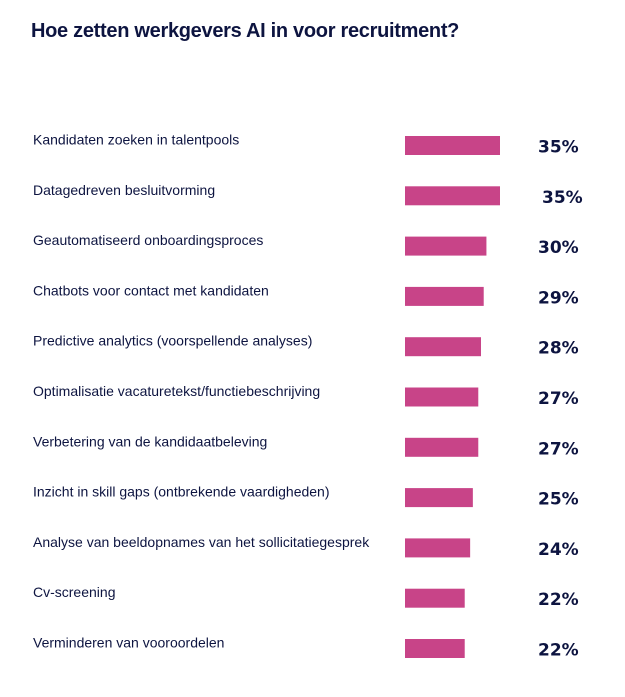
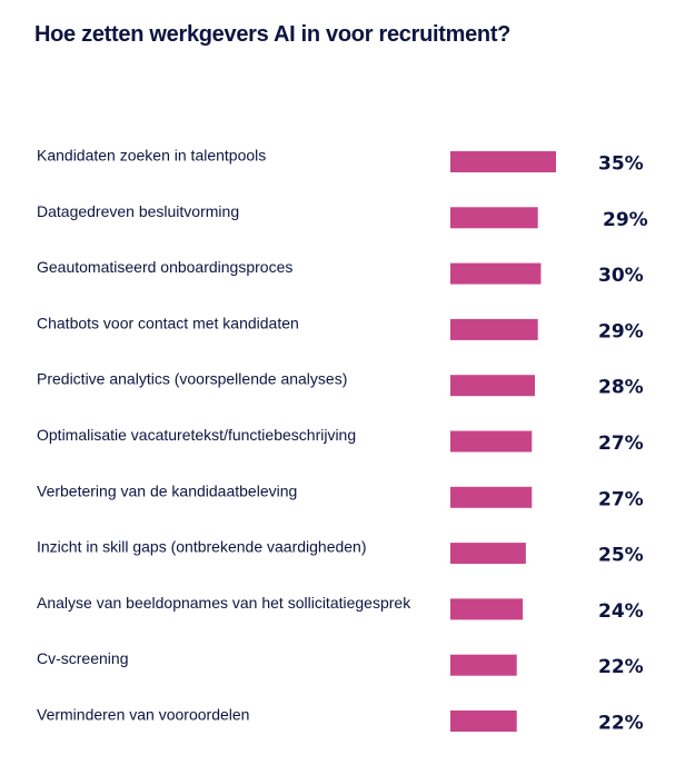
Datagedreven besluitvorming: 35% -> 29%
